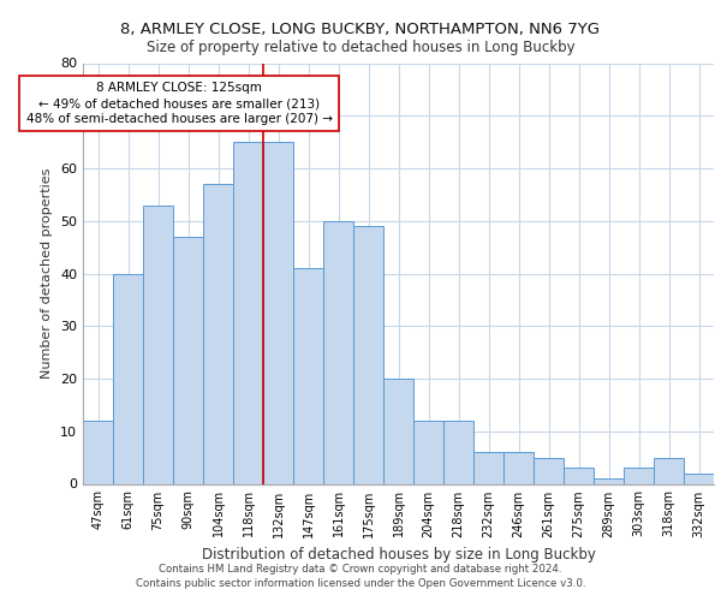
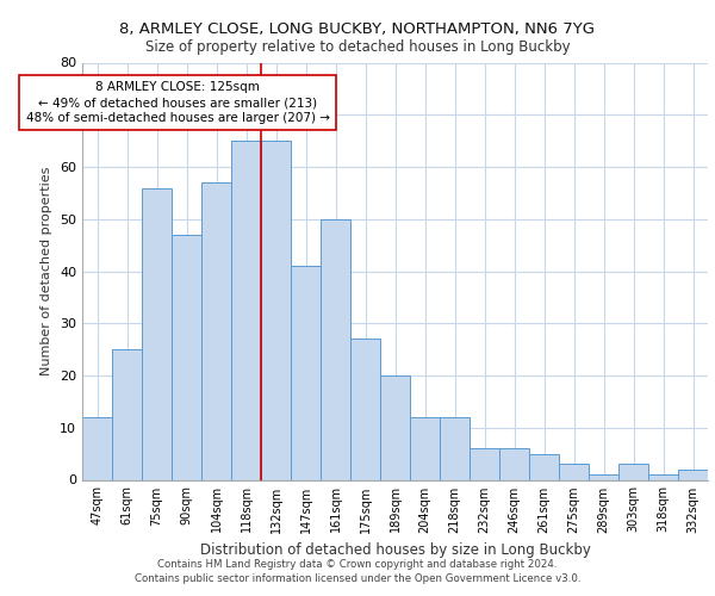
61sqm: 40 -> 25
75sqm: 53 -> 56
175sqm: 49 -> 27
318sqm: 5 -> 1
